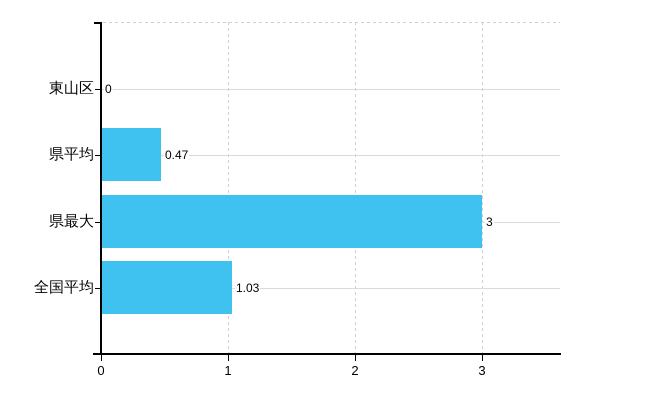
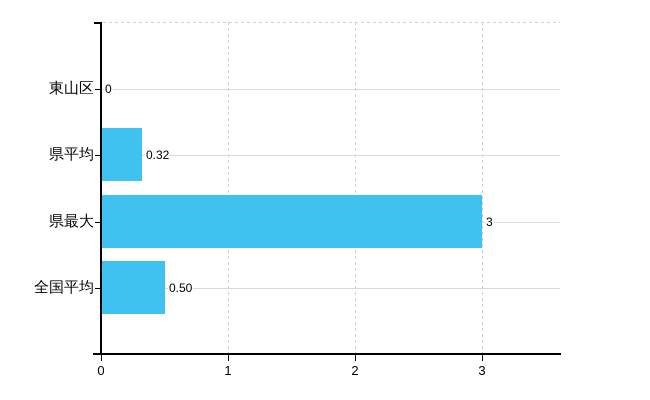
県平均: 0.47 -> 0.32
全国平均: 1.03 -> 0.50
